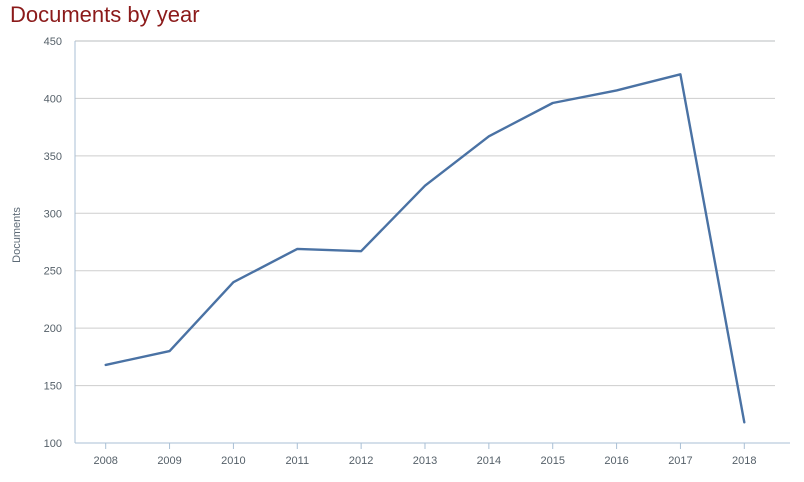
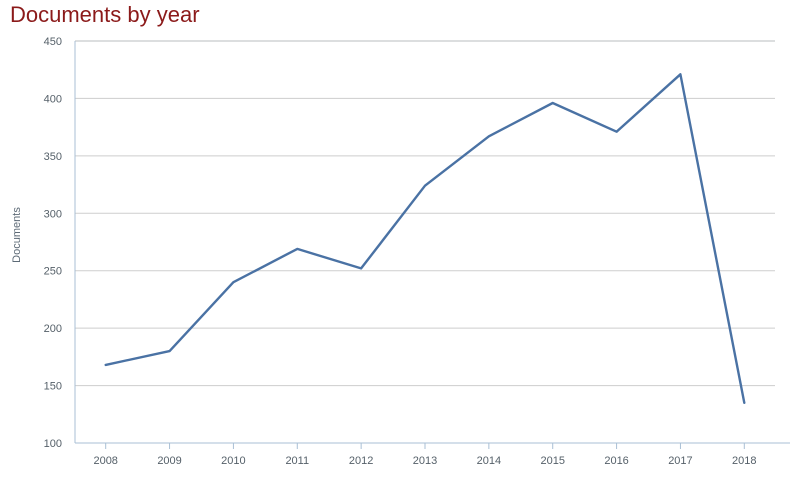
2012: 267 -> 252
2016: 407 -> 371
2018: 118 -> 135
